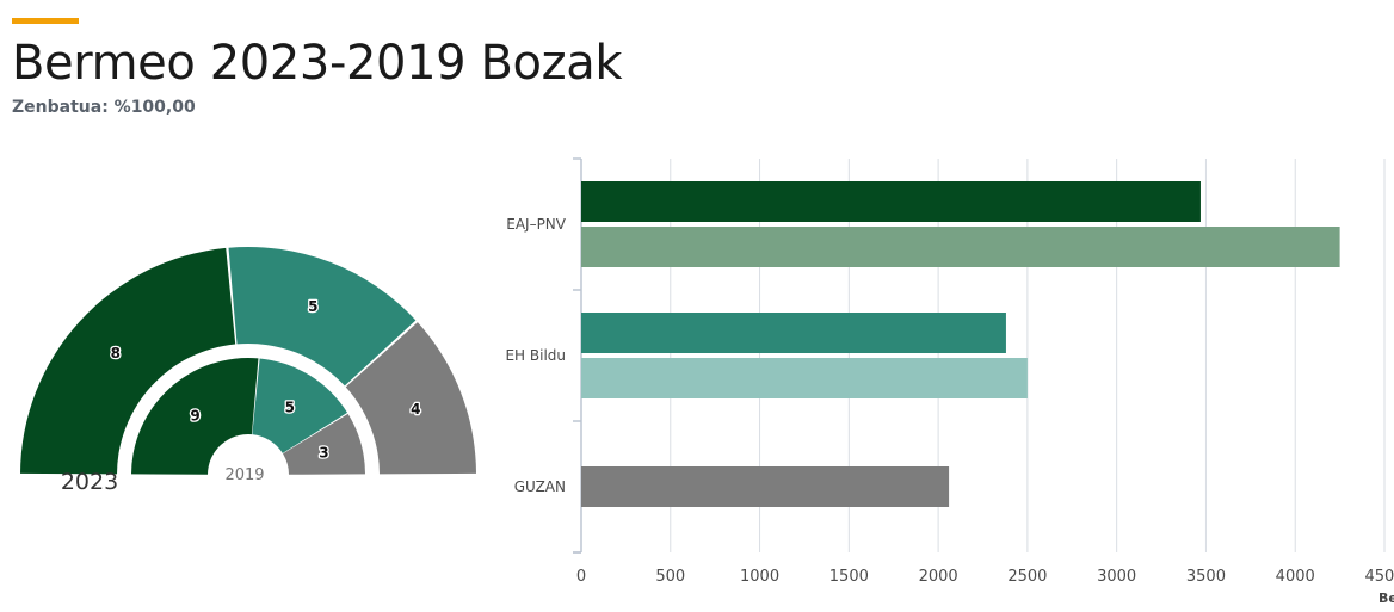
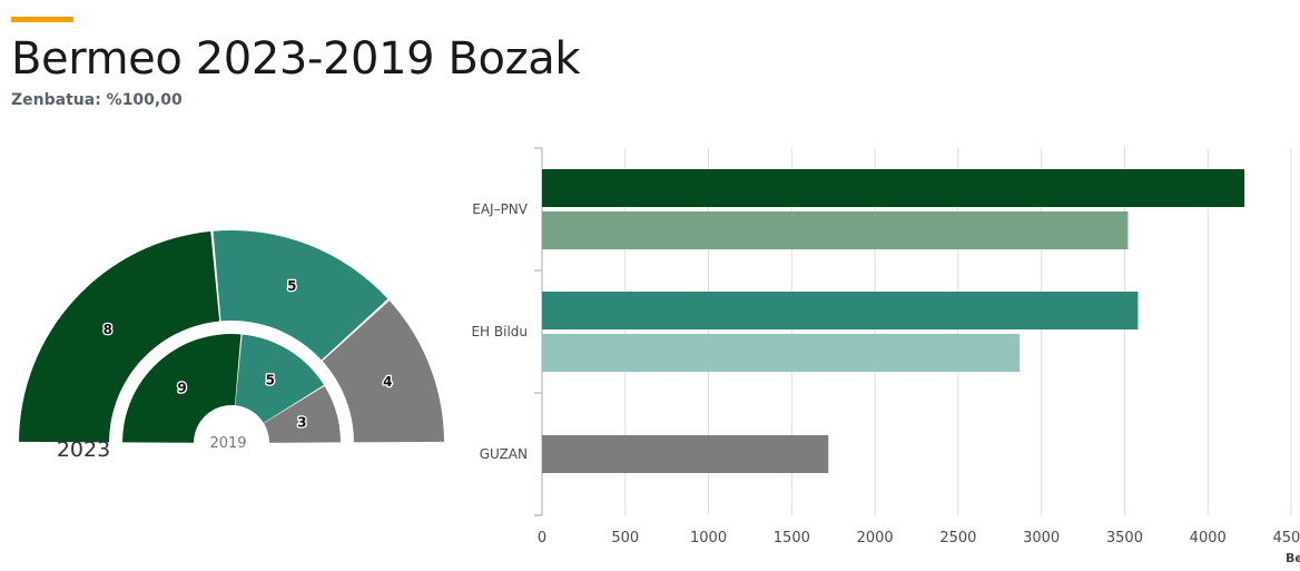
2023/EAJ–PNV: 3470 -> 4220
2019/EAJ–PNV: 4250 -> 3520
2023/EH Bildu: 2380 -> 3580
2019/EH Bildu: 2500 -> 2870
2023/GUZAN: 2060 -> 1720
